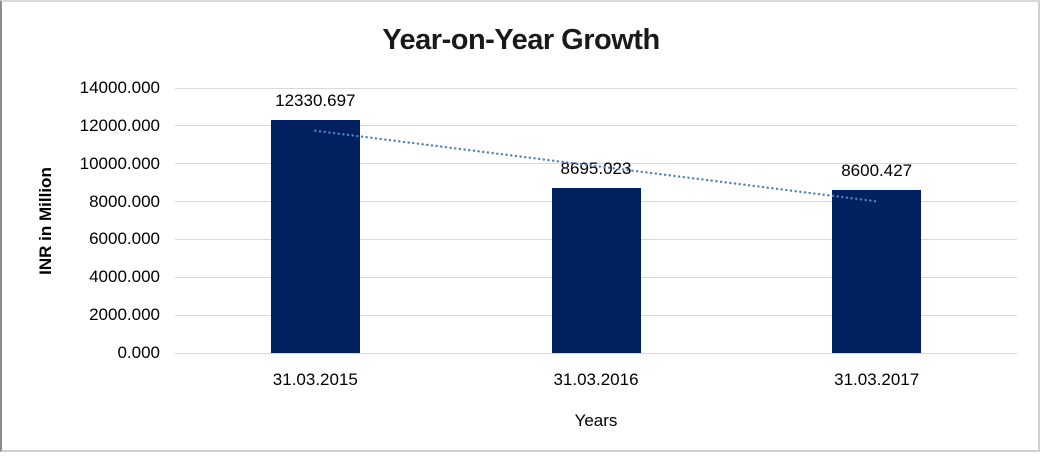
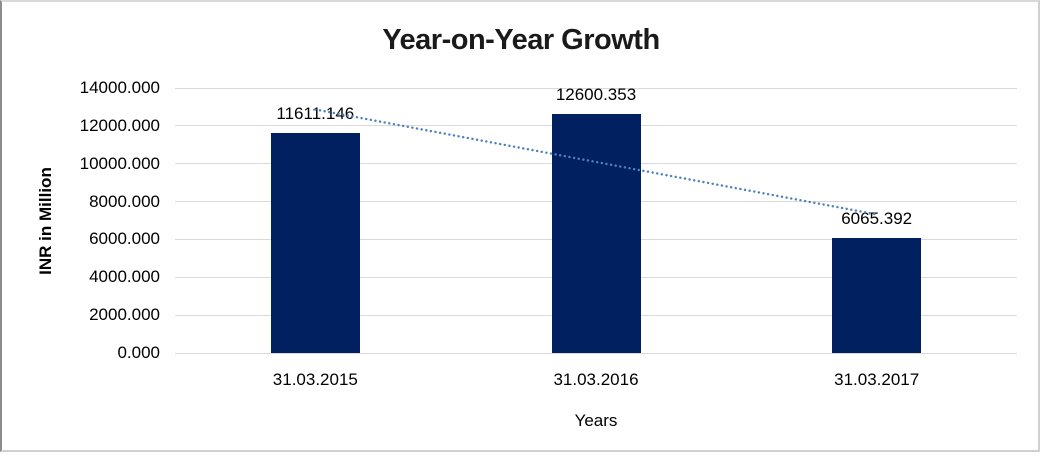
31.03.2015: 12330.697 -> 11611.146
31.03.2016: 8695.023 -> 12600.353
31.03.2017: 8600.427 -> 6065.392
